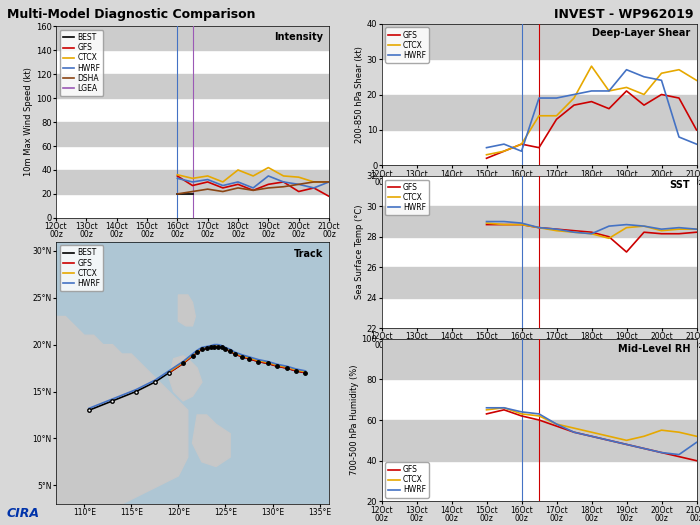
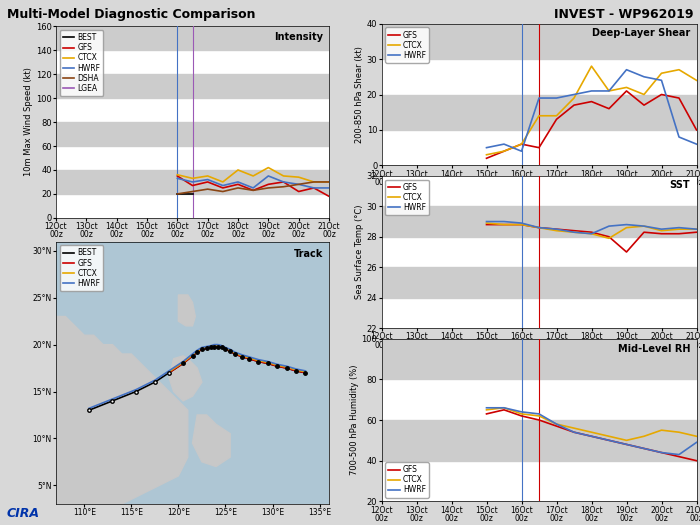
HWRF/21Oct 00z: 30 -> 25
